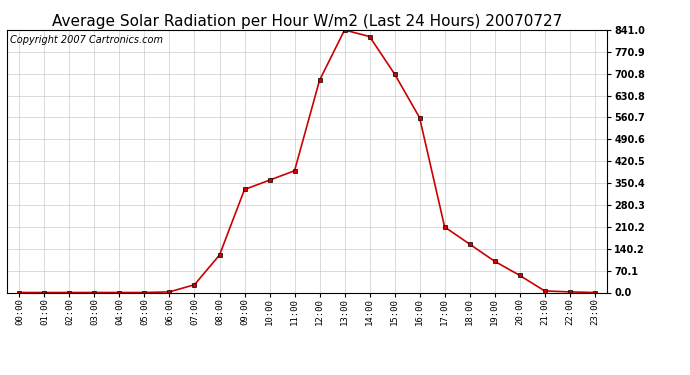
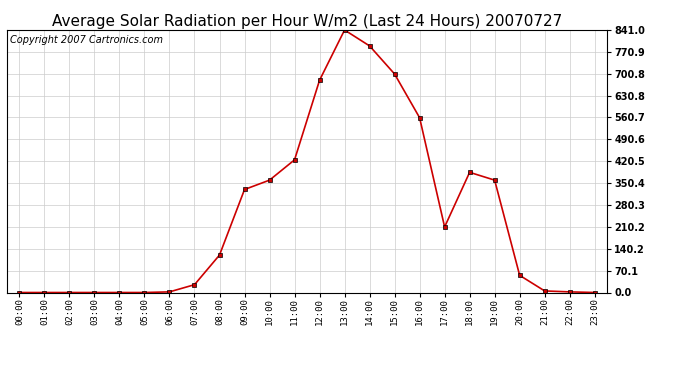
11:00: 390 -> 425
14:00: 820 -> 790
18:00: 155 -> 385
19:00: 100 -> 360
